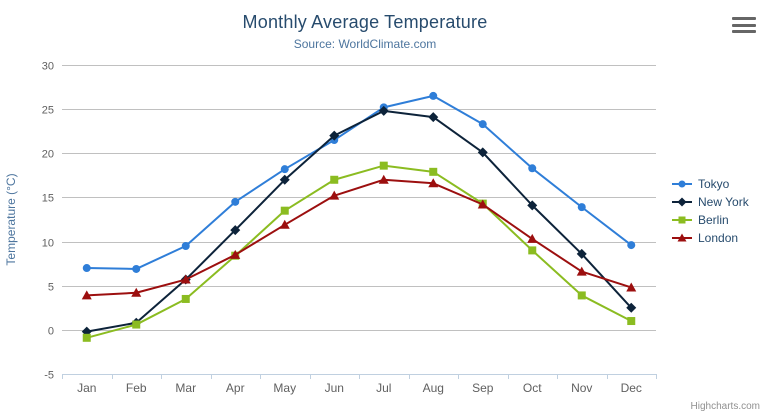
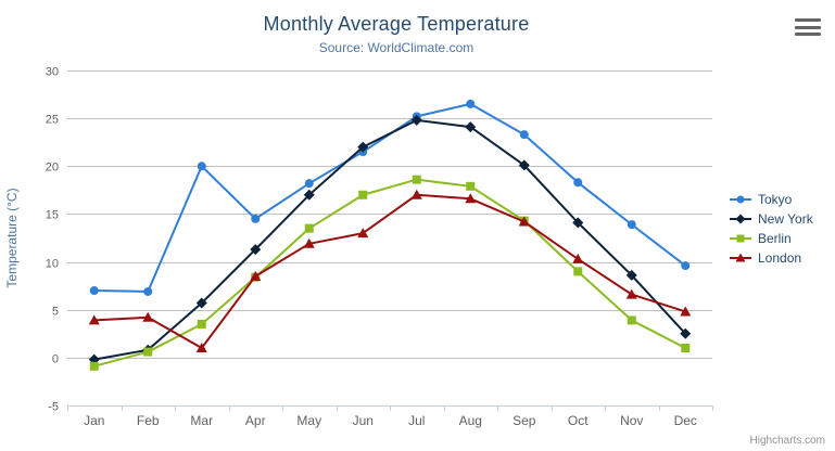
Tokyo/Mar: 10 -> 20
London/Mar: 6 -> 1
London/Jun: 15 -> 13
